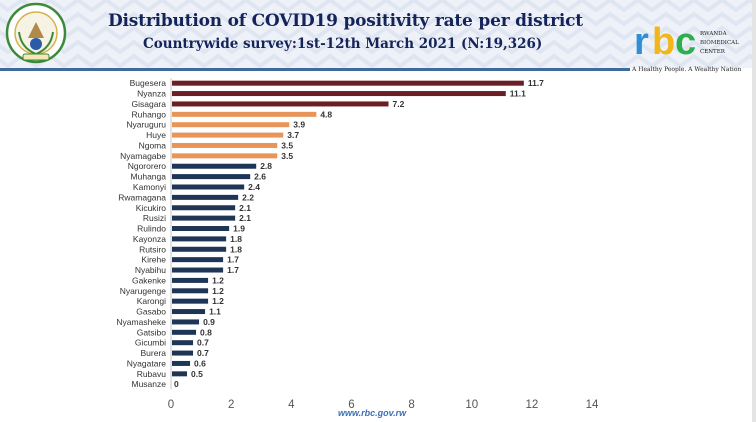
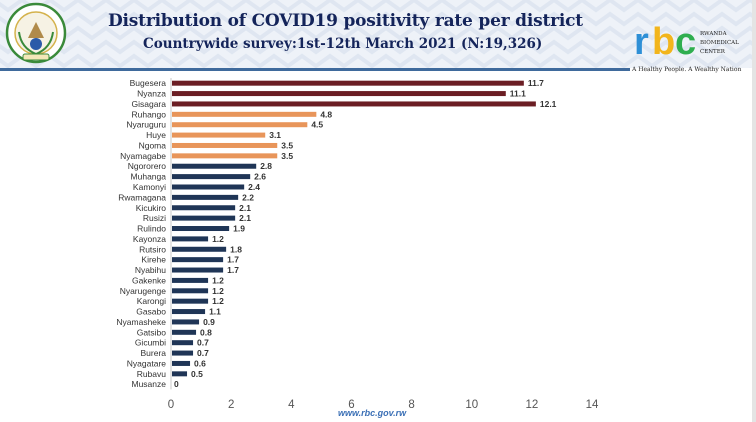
Gisagara: 7.2 -> 12.1
Nyaruguru: 3.9 -> 4.5
Huye: 3.7 -> 3.1
Kayonza: 1.8 -> 1.2
